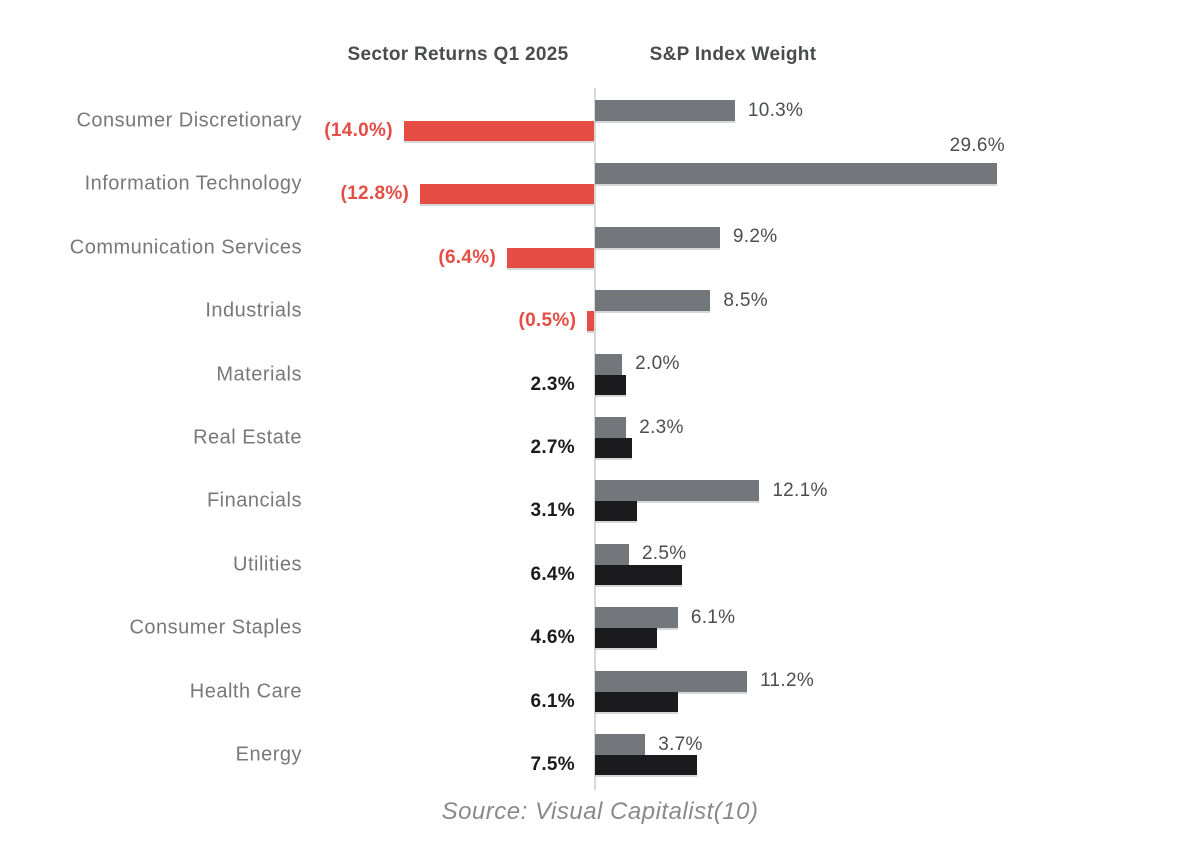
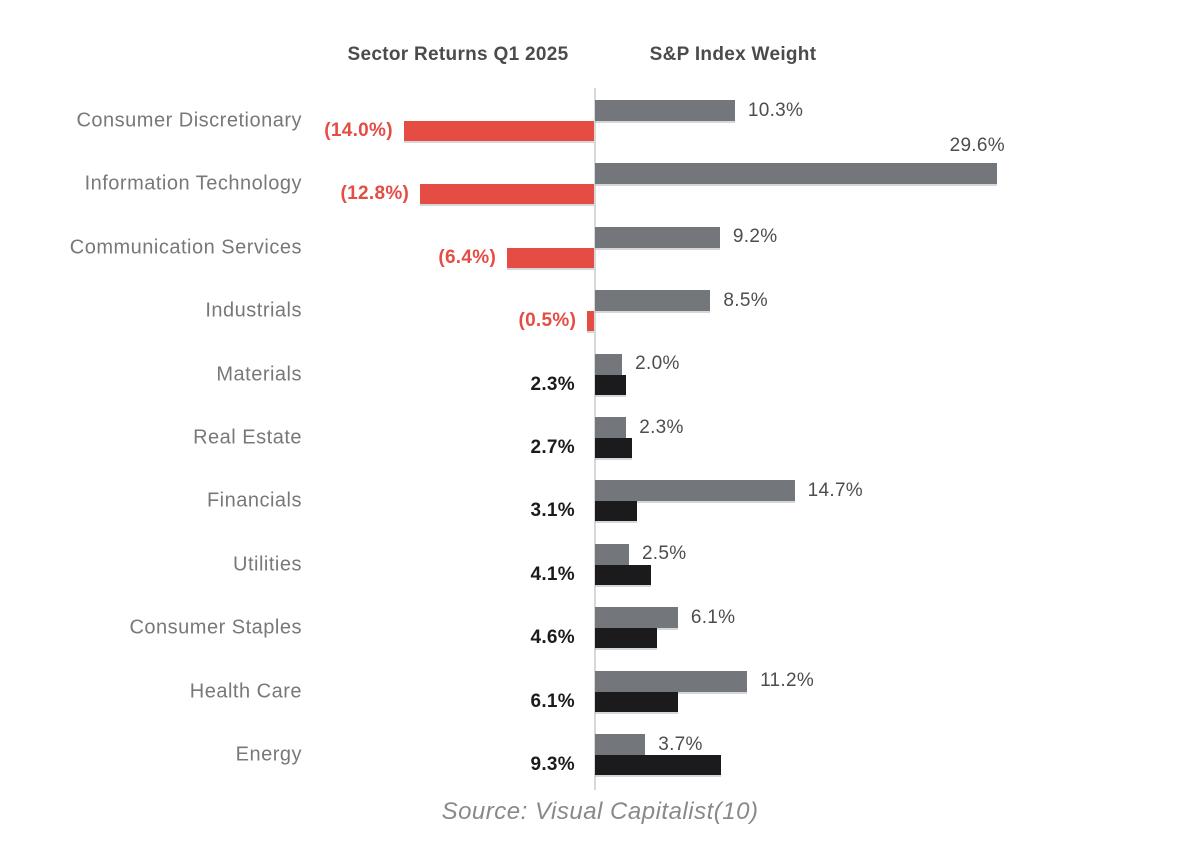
S&P Index Weight/Financials: 12.1% -> 14.7%
Sector Returns Q1 2025/Utilities: 6.4% -> 4.1%
Sector Returns Q1 2025/Energy: 7.5% -> 9.3%
